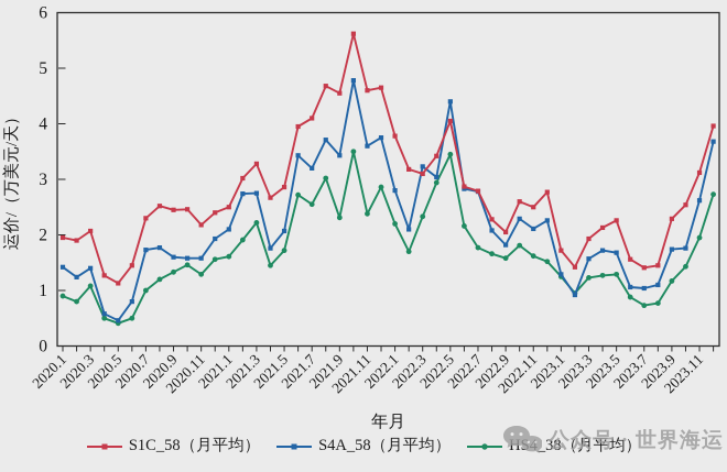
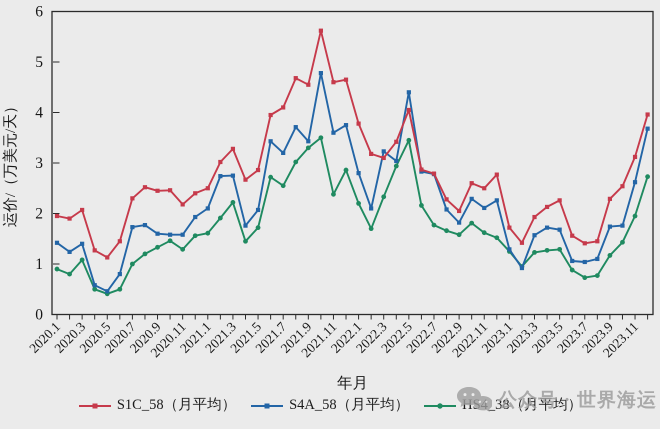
HS4_38（月平均）/2021.9: 2.3 -> 3.3
